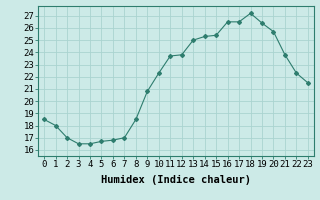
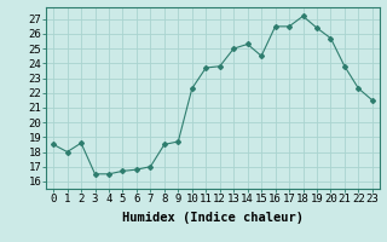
2: 17.0 -> 18.6
9: 20.8 -> 18.7
15: 25.4 -> 24.5
